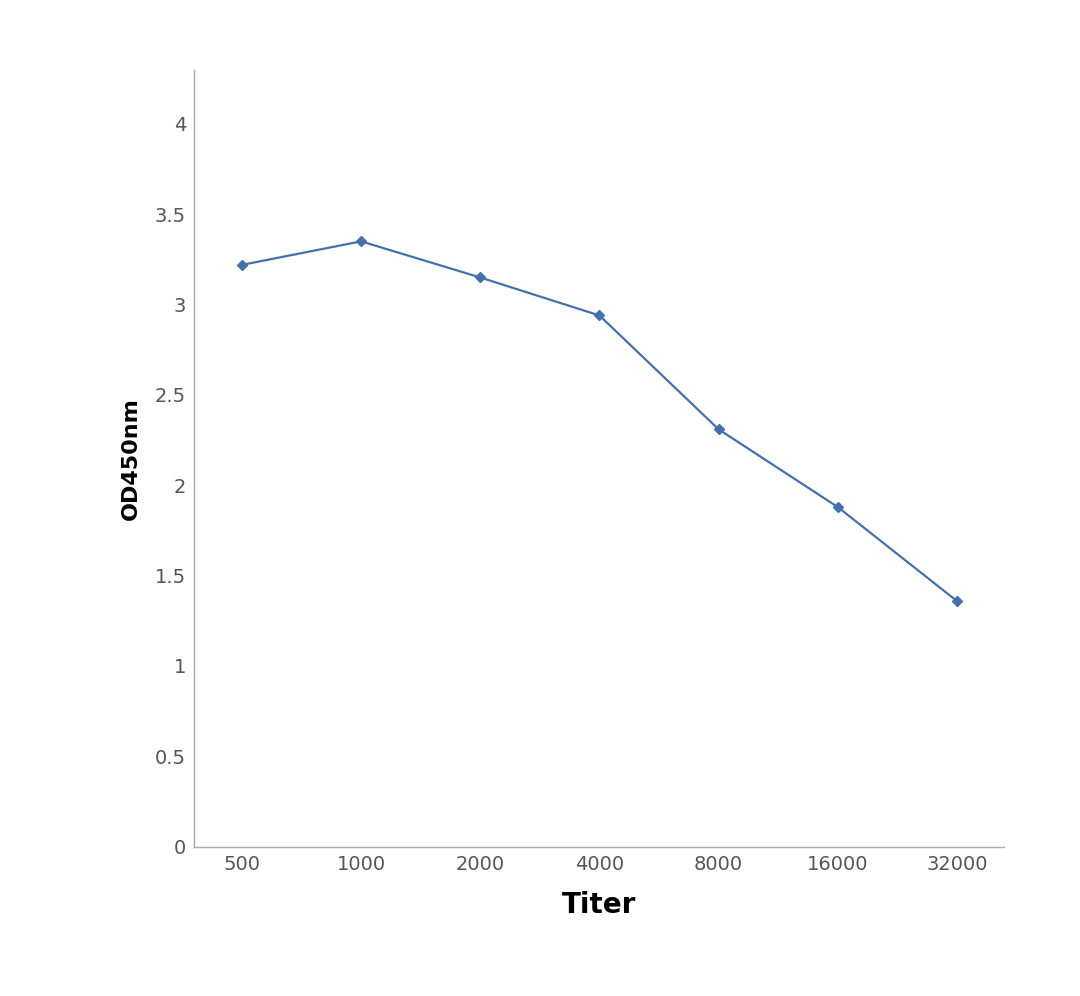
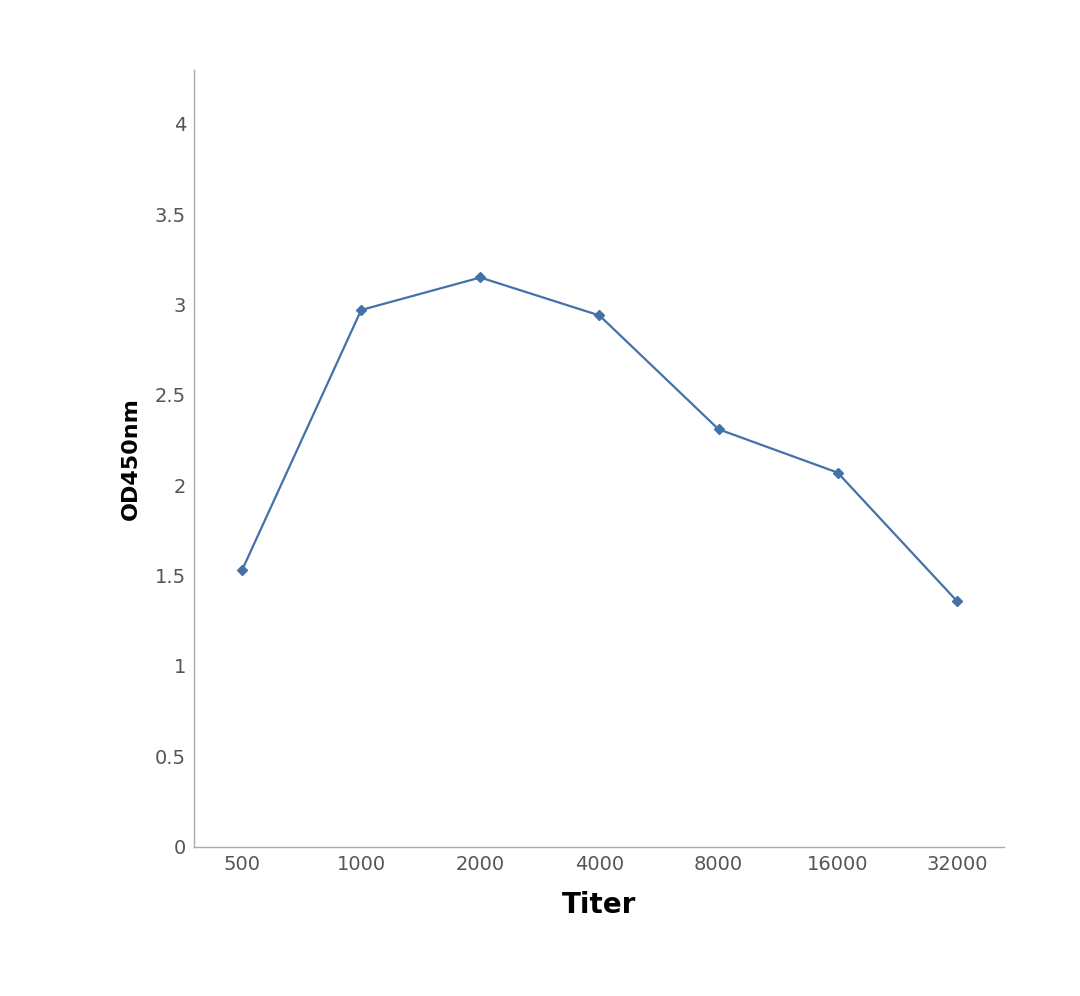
500: 3.22 -> 1.53
1000: 3.35 -> 2.97
16000: 1.88 -> 2.07
